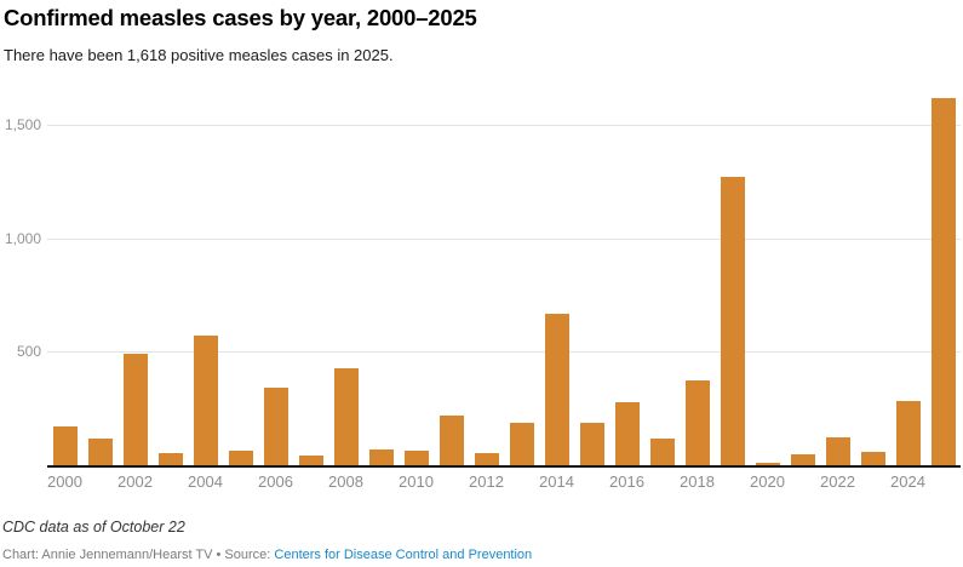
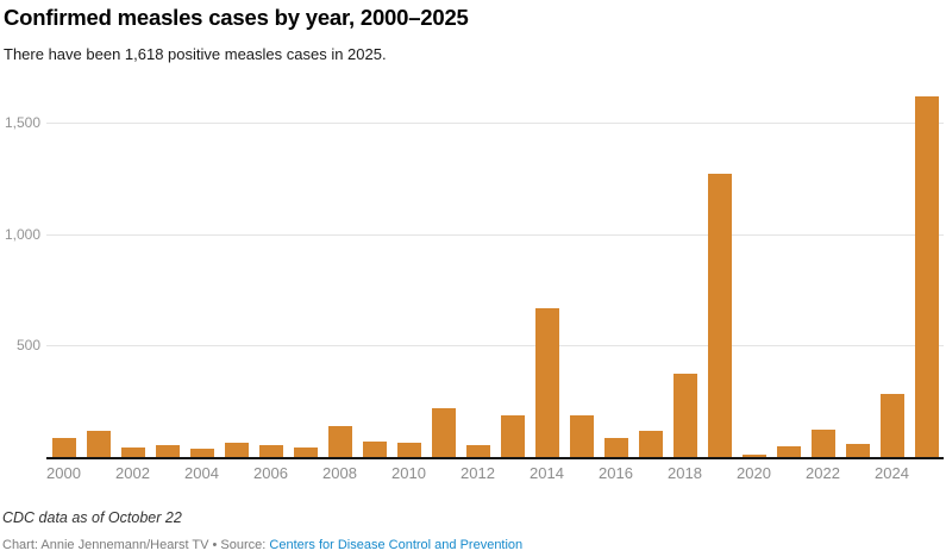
2000: 170 -> 90
2002: 490 -> 40
2004: 570 -> 40
2006: 340 -> 60
2008: 430 -> 140
2016: 280 -> 90
